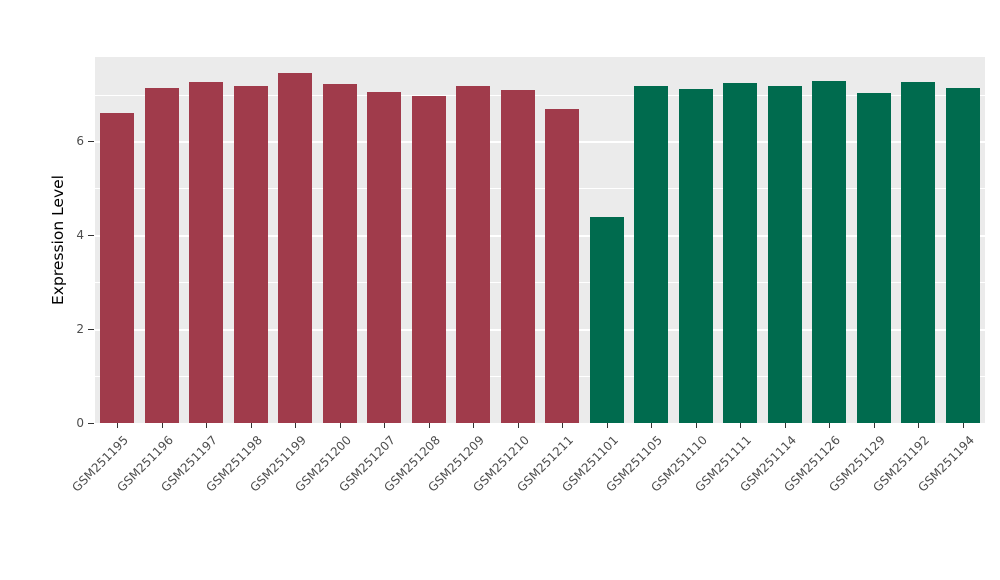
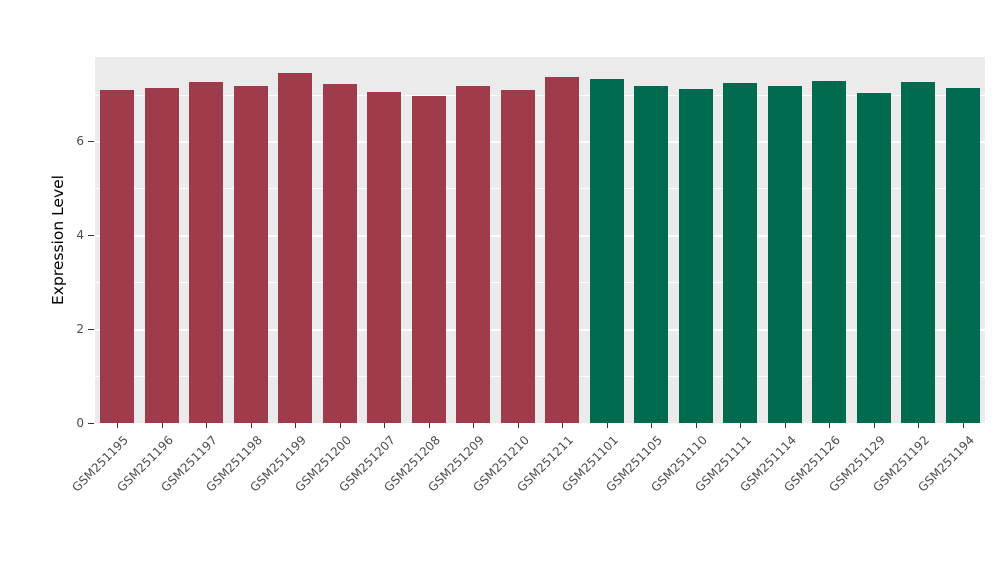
GSM251195: 6.6 -> 7.1
GSM251211: 6.7 -> 7.4
GSM251101: 4.4 -> 7.3
